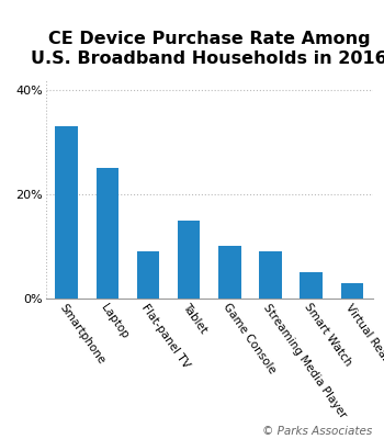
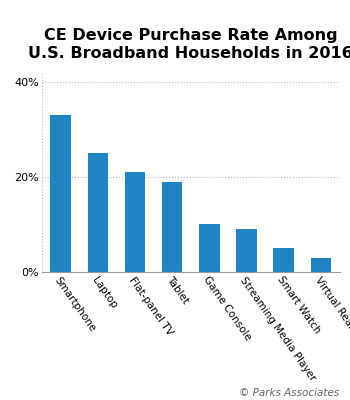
Flat-panel TV: 9% -> 21%
Tablet: 15% -> 19%
